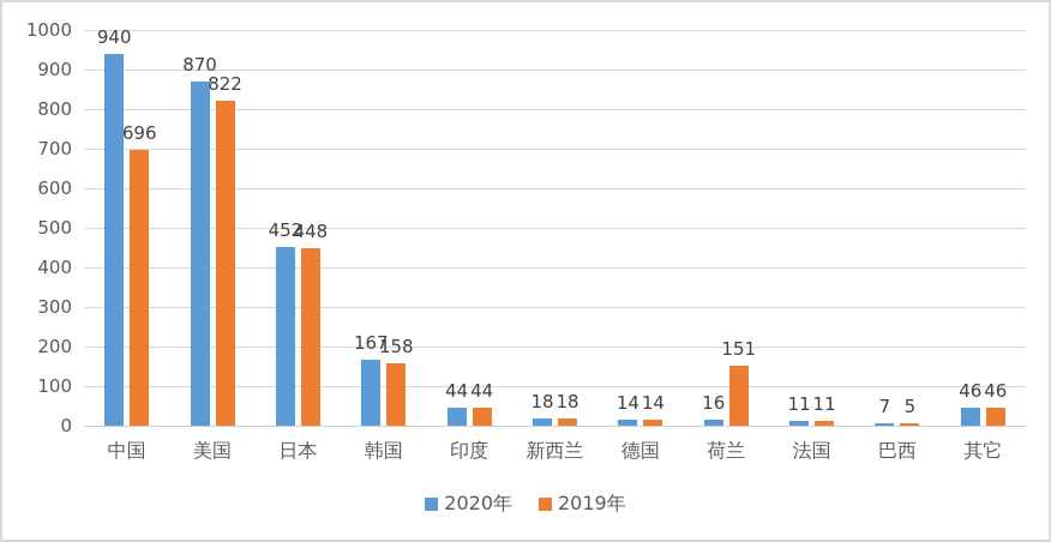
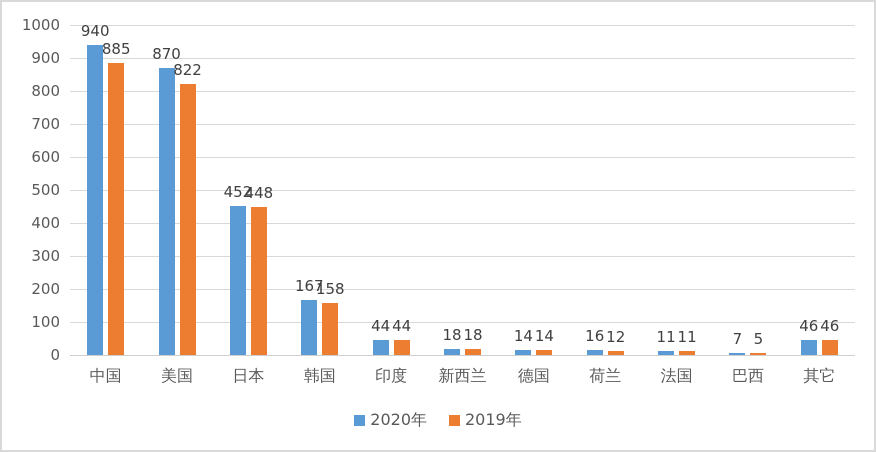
2019年/中国: 696 -> 885
2019年/荷兰: 151 -> 12
